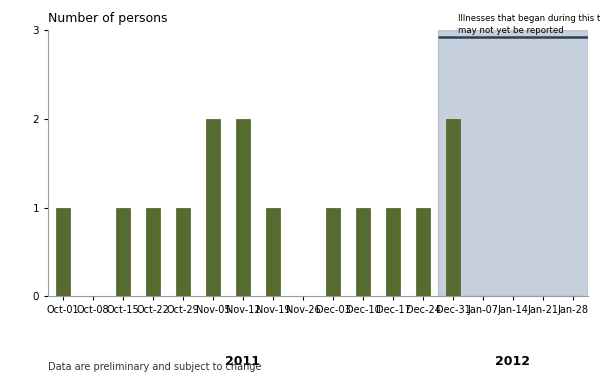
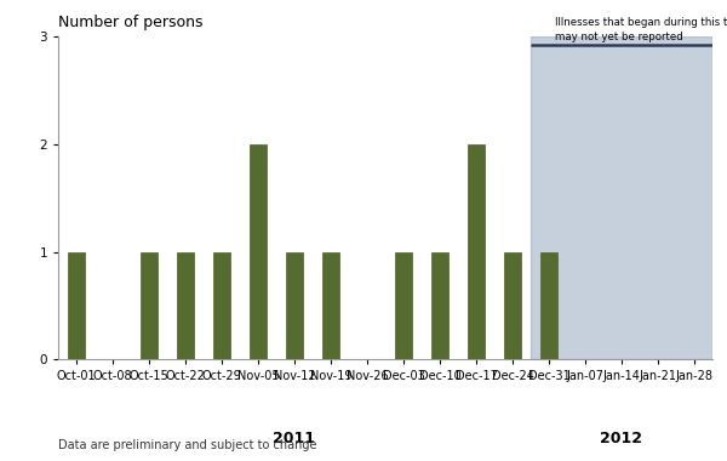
Nov-12: 2 -> 1
Dec-17: 1 -> 2
Dec-31: 2 -> 1
